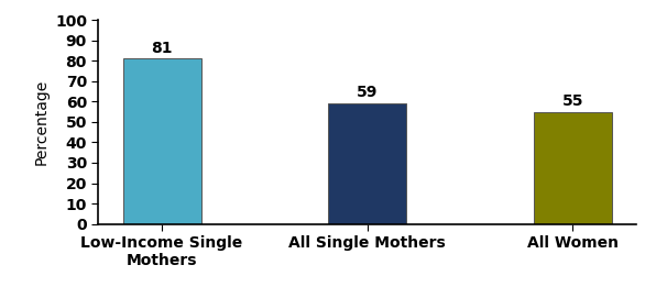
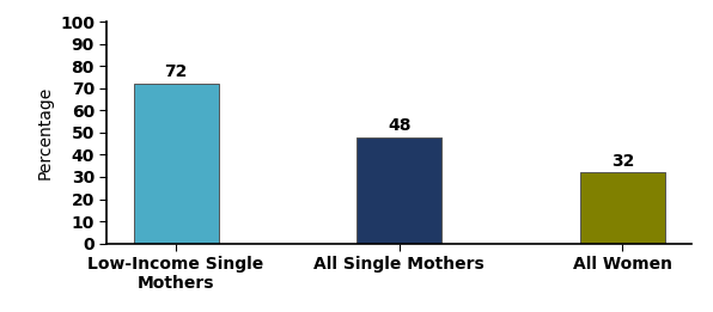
Low-Income Single Mothers: 81 -> 72
All Single Mothers: 59 -> 48
All Women: 55 -> 32
